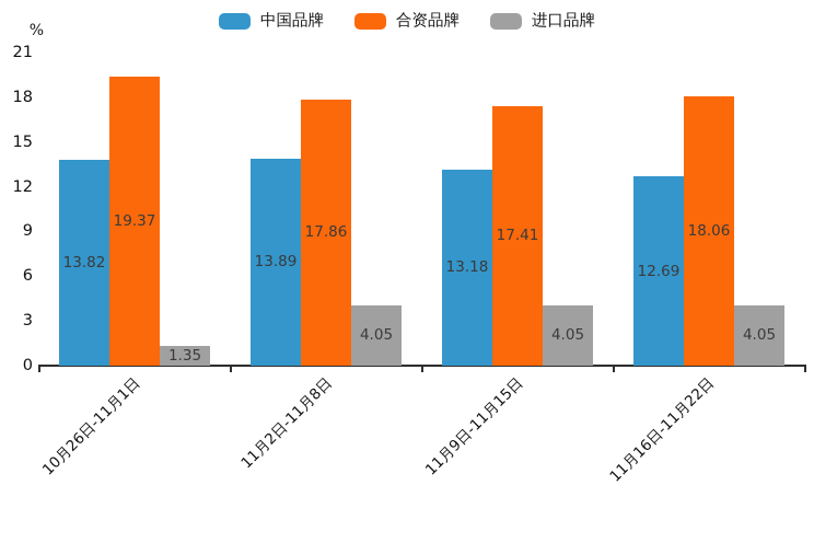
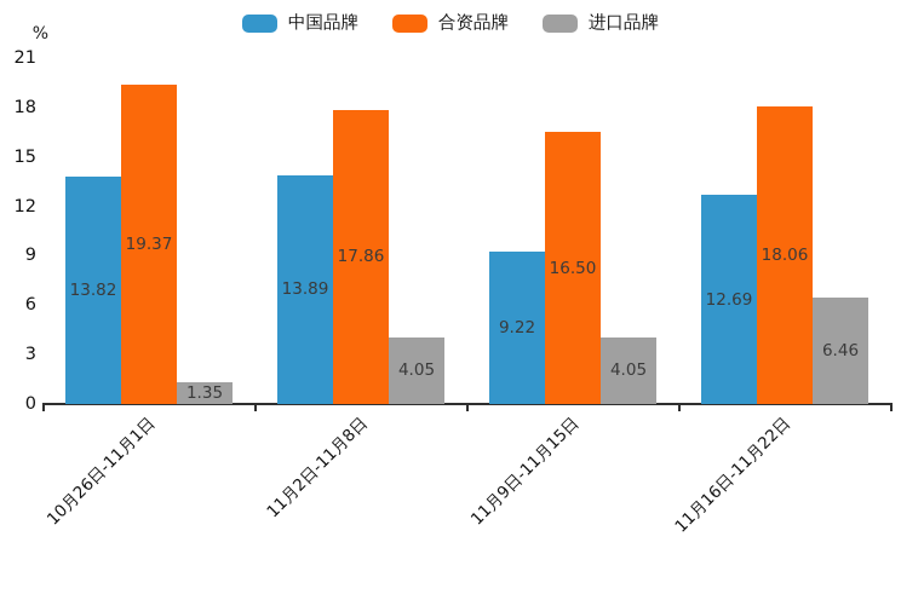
中国品牌/11月9日-11月15日: 13.18 -> 9.22
合资品牌/11月9日-11月15日: 17.41 -> 16.50
进口品牌/11月16日-11月22日: 4.05 -> 6.46
